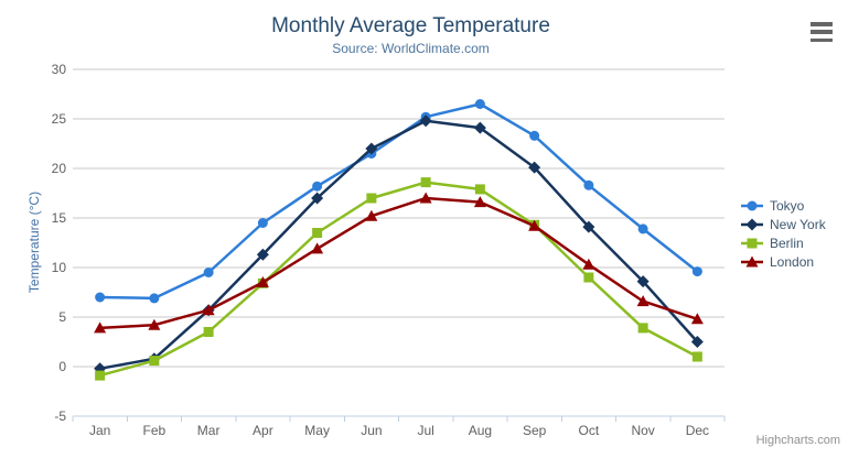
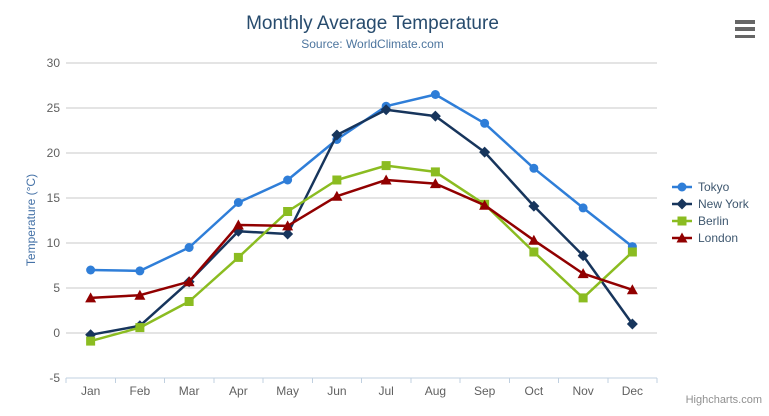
London/Apr: 8 -> 12
Tokyo/May: 18 -> 17
New York/May: 17 -> 11
New York/Dec: 2 -> 1
Berlin/Dec: 1 -> 9
